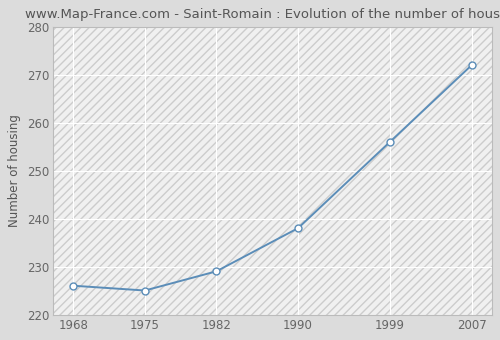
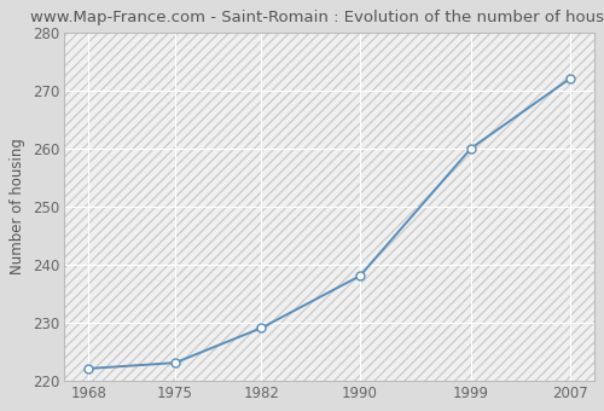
1968: 226 -> 222
1975: 225 -> 223
1999: 256 -> 260
